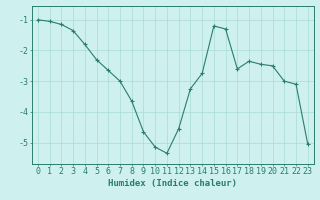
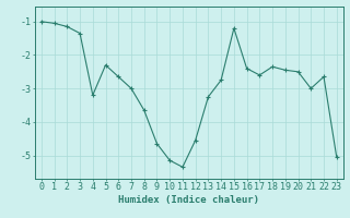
4: -1.80 -> -3.20
16: -1.30 -> -2.40
22: -3.10 -> -2.65
